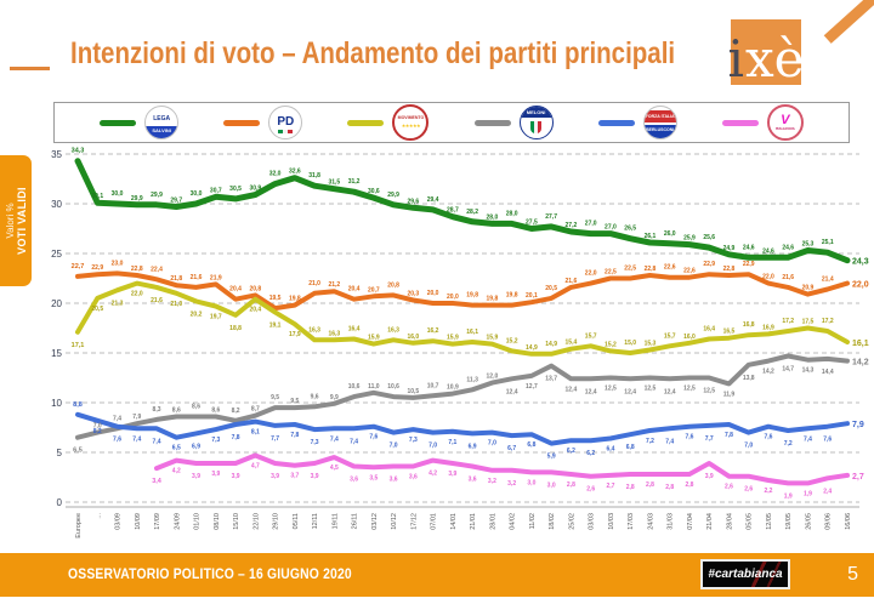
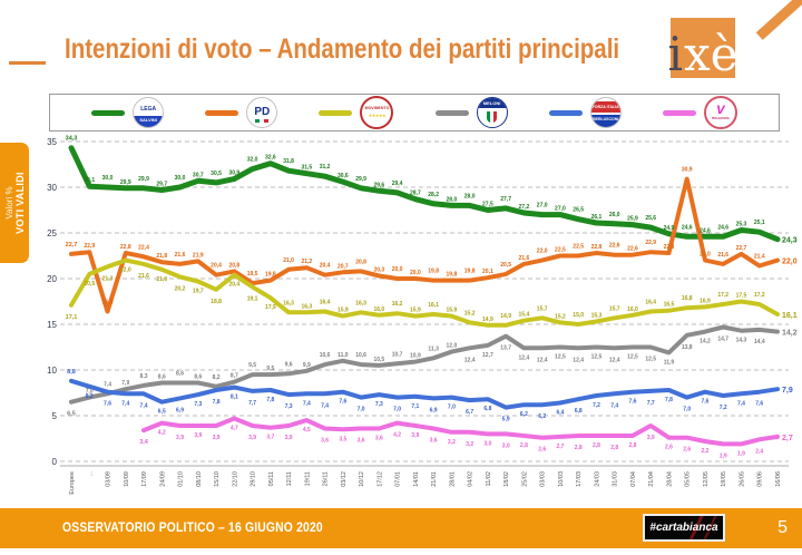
PD/03/09: 23,0 -> 16,4
PD/05/05: 22,9 -> 30,9
PD/26/05: 20,9 -> 22,7
